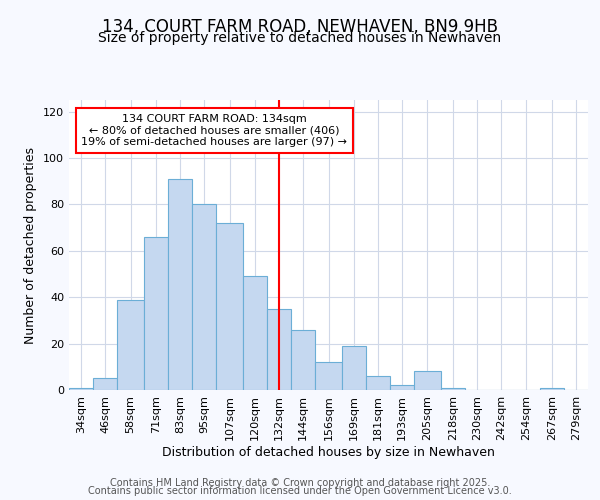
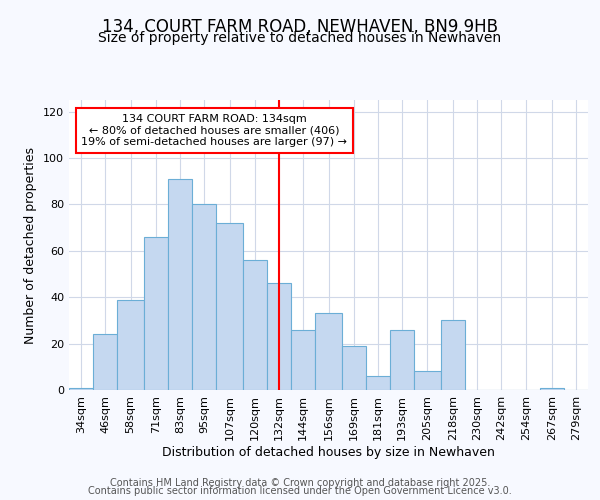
46sqm: 5 -> 24
120sqm: 49 -> 56
132sqm: 35 -> 46
156sqm: 12 -> 33
193sqm: 2 -> 26
218sqm: 1 -> 30
